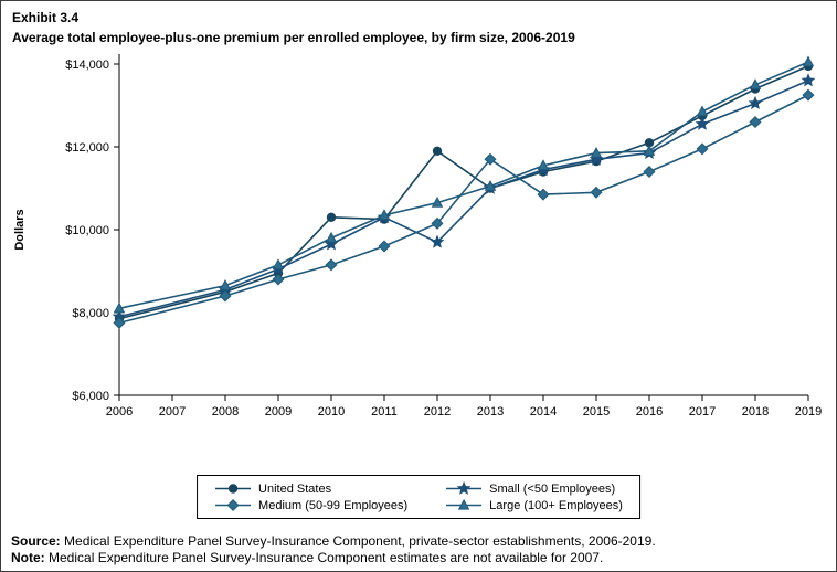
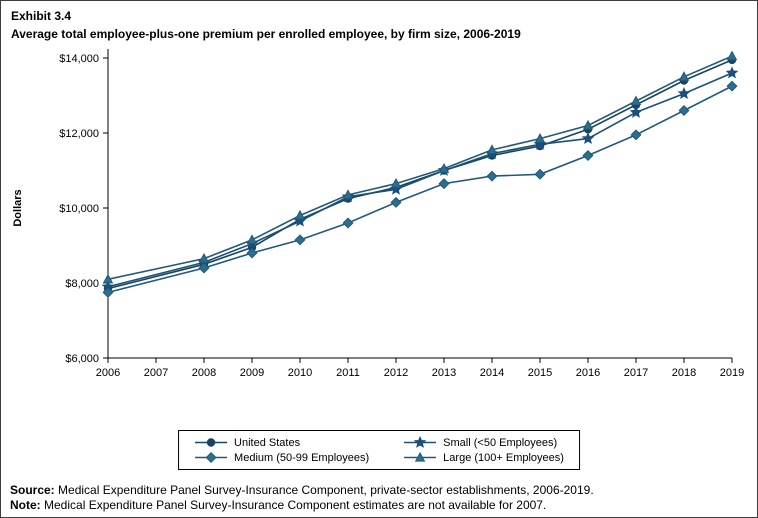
United States/2010: $10300 -> $9700
United States/2012: $11900 -> $10600
Small (<50 Employees)/2012: $9700 -> $10500
Medium (50-99 Employees)/2013: $11700 -> $10600
Large (100+ Employees)/2016: $11900 -> $12200
